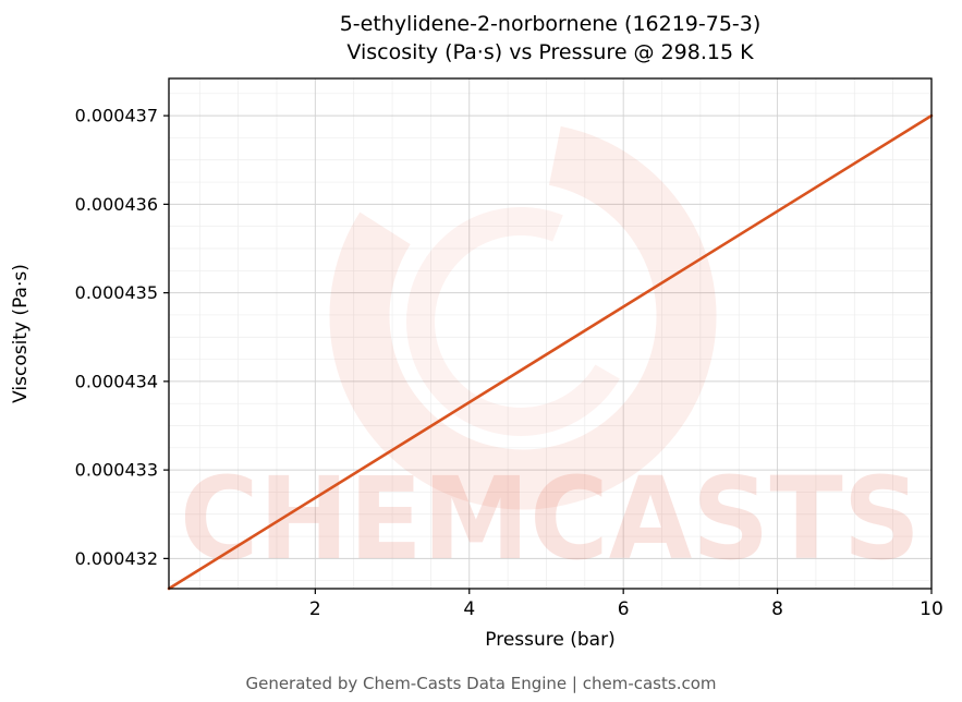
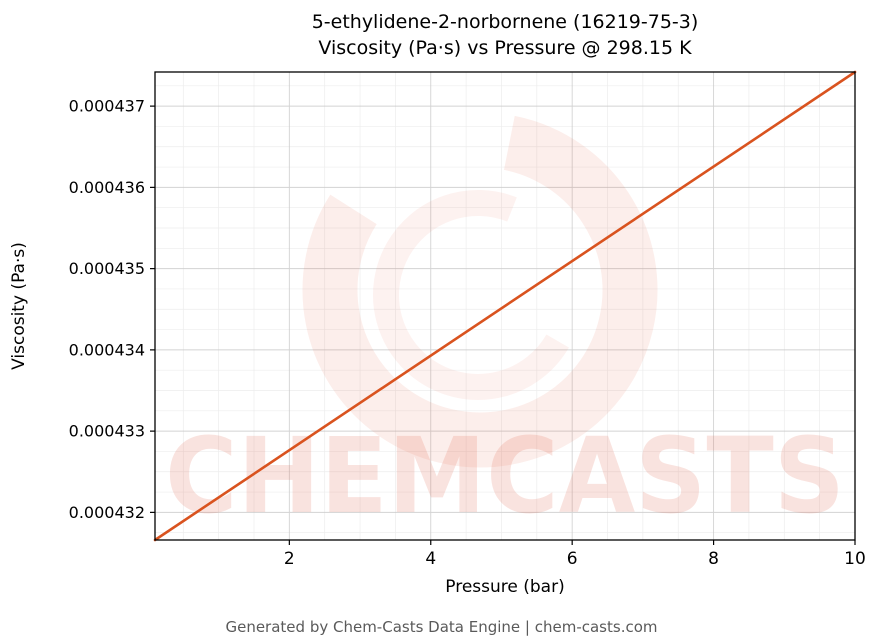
10: 0.0004370 -> 0.0004374
